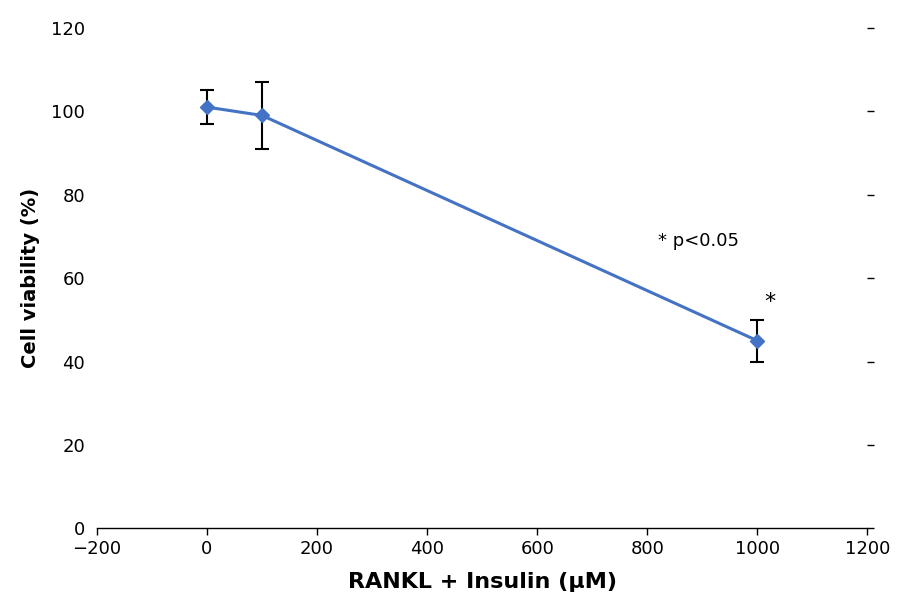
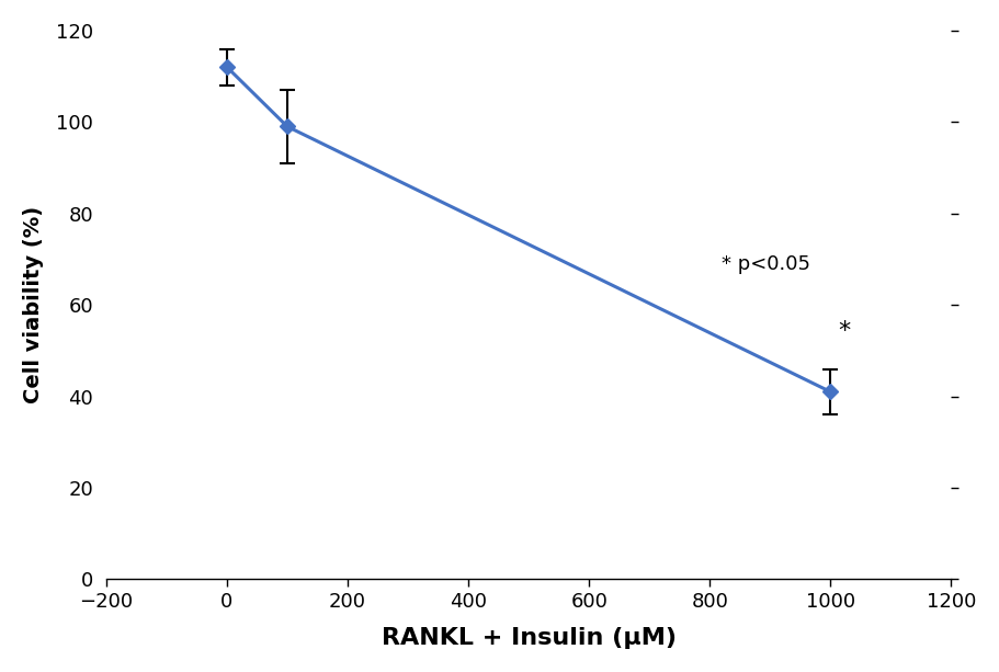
0: 101 -> 112
1000: 45 -> 41
